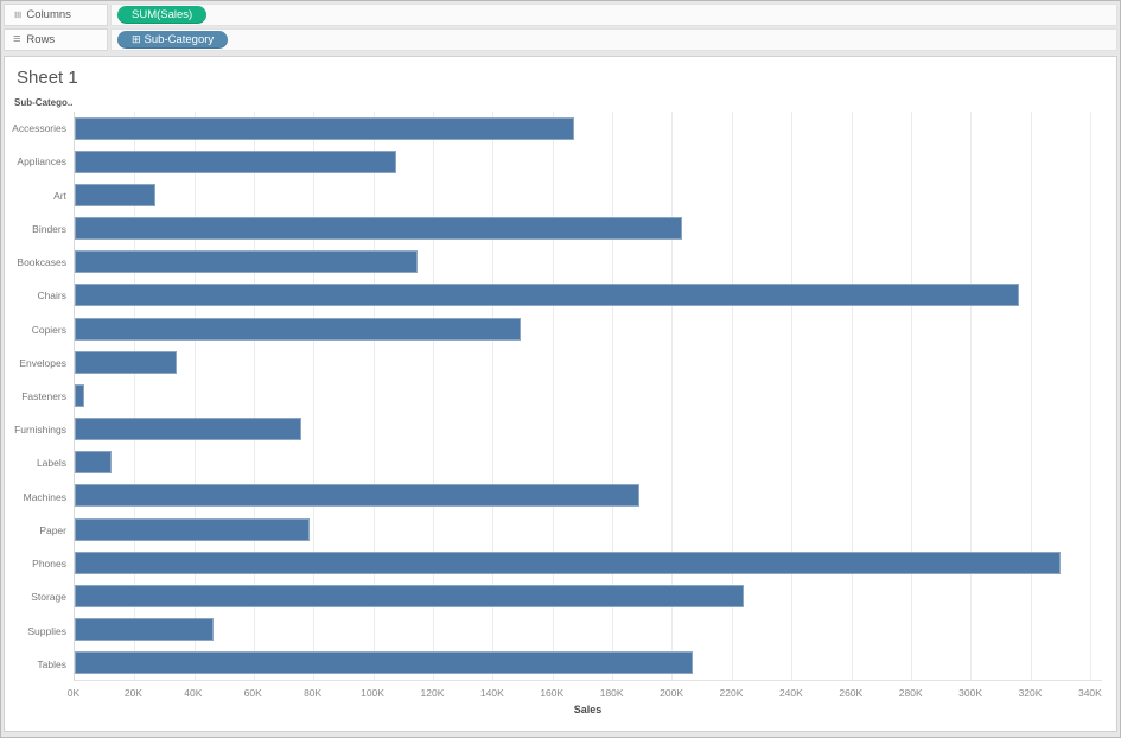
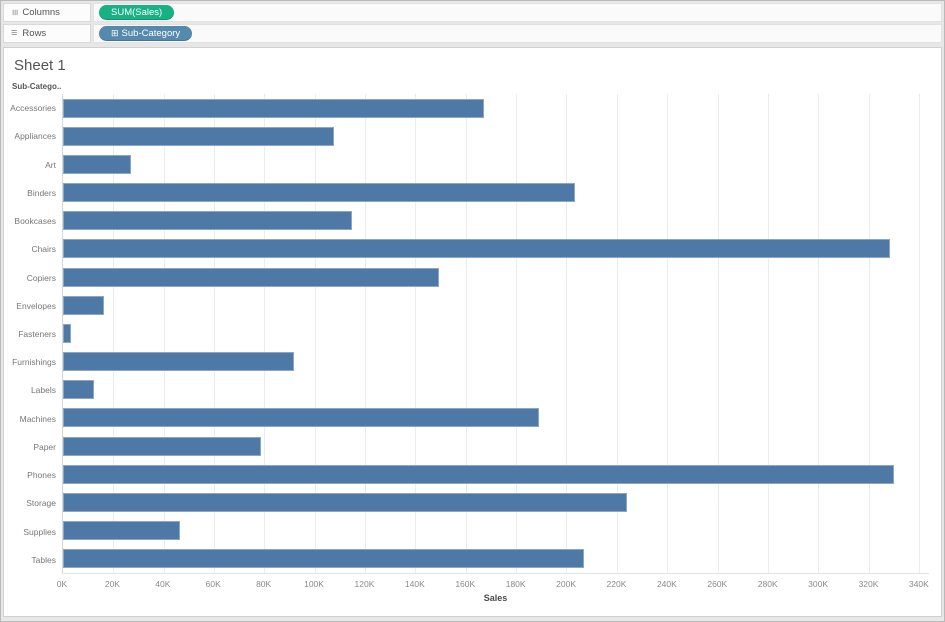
Chairs: 316K -> 328K
Envelopes: 34K -> 16K
Furnishings: 76K -> 92K
